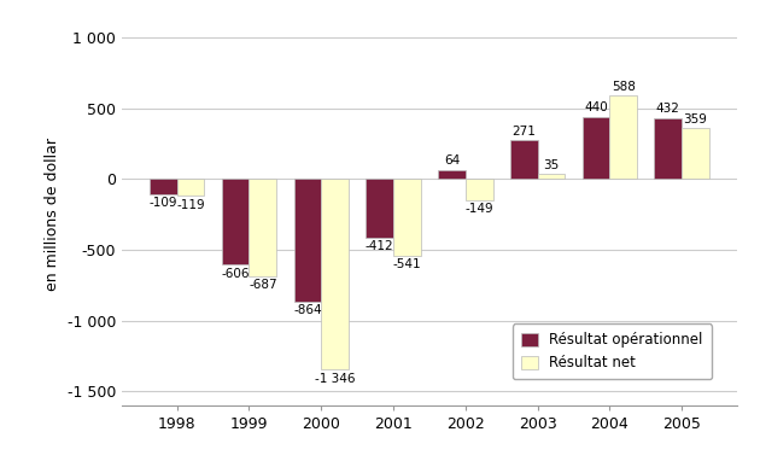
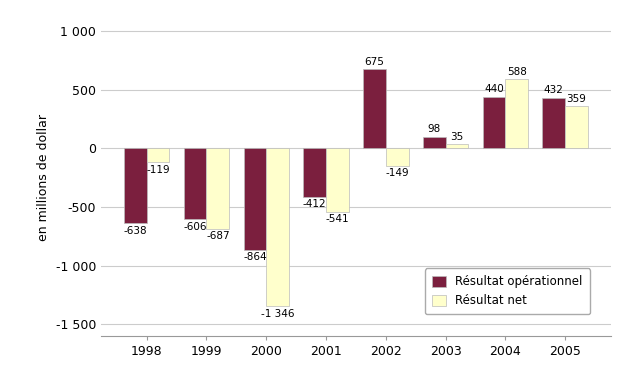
Résultat opérationnel/1998: -109 -> -638
Résultat opérationnel/2002: 64 -> 675
Résultat opérationnel/2003: 271 -> 98
